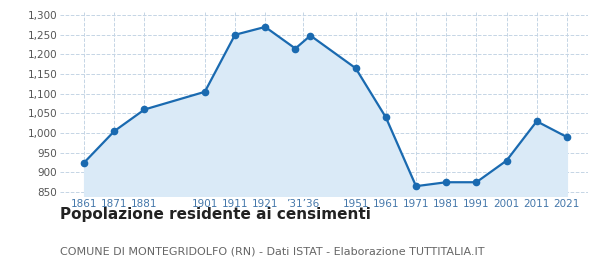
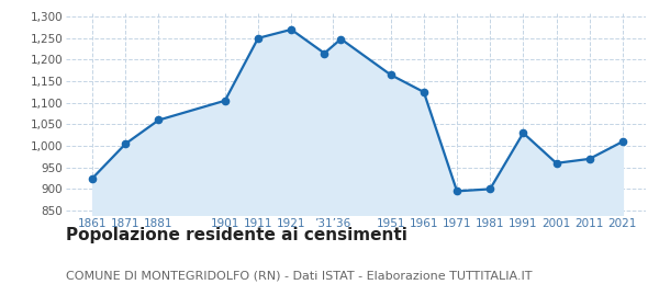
1961: 1,040 -> 1,125
1971: 865 -> 895
1981: 875 -> 900
1991: 875 -> 1,030
2001: 930 -> 960
2011: 1,030 -> 970
2021: 990 -> 1,010
